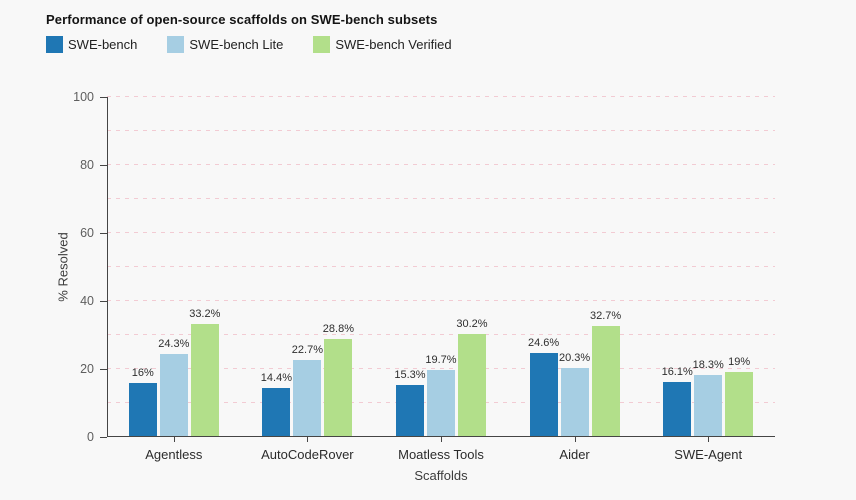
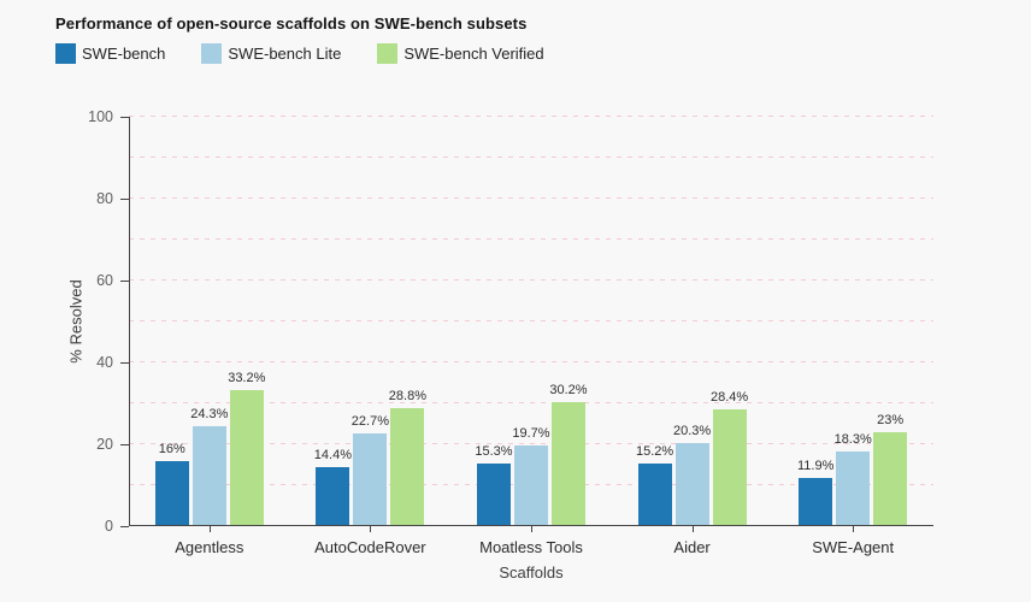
SWE-bench/Aider: 24.6% -> 15.2%
SWE-bench Verified/Aider: 32.7% -> 28.4%
SWE-bench/SWE-Agent: 16.1% -> 11.9%
SWE-bench Verified/SWE-Agent: 19% -> 23%
